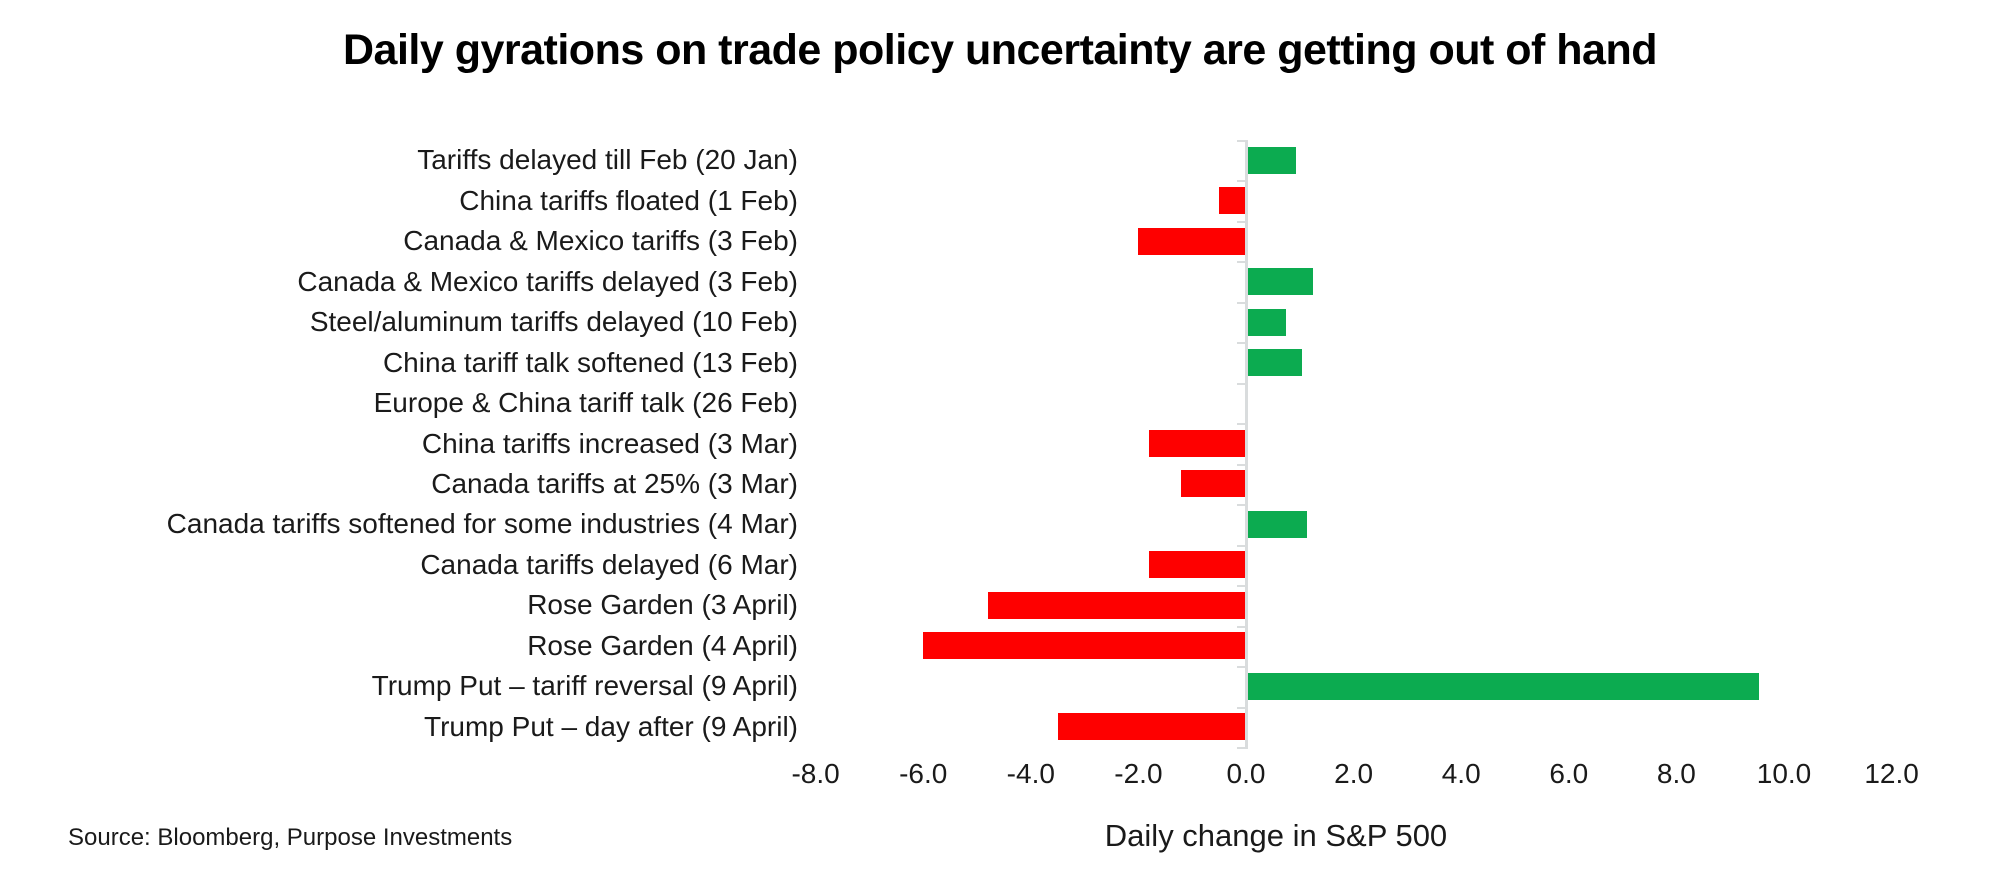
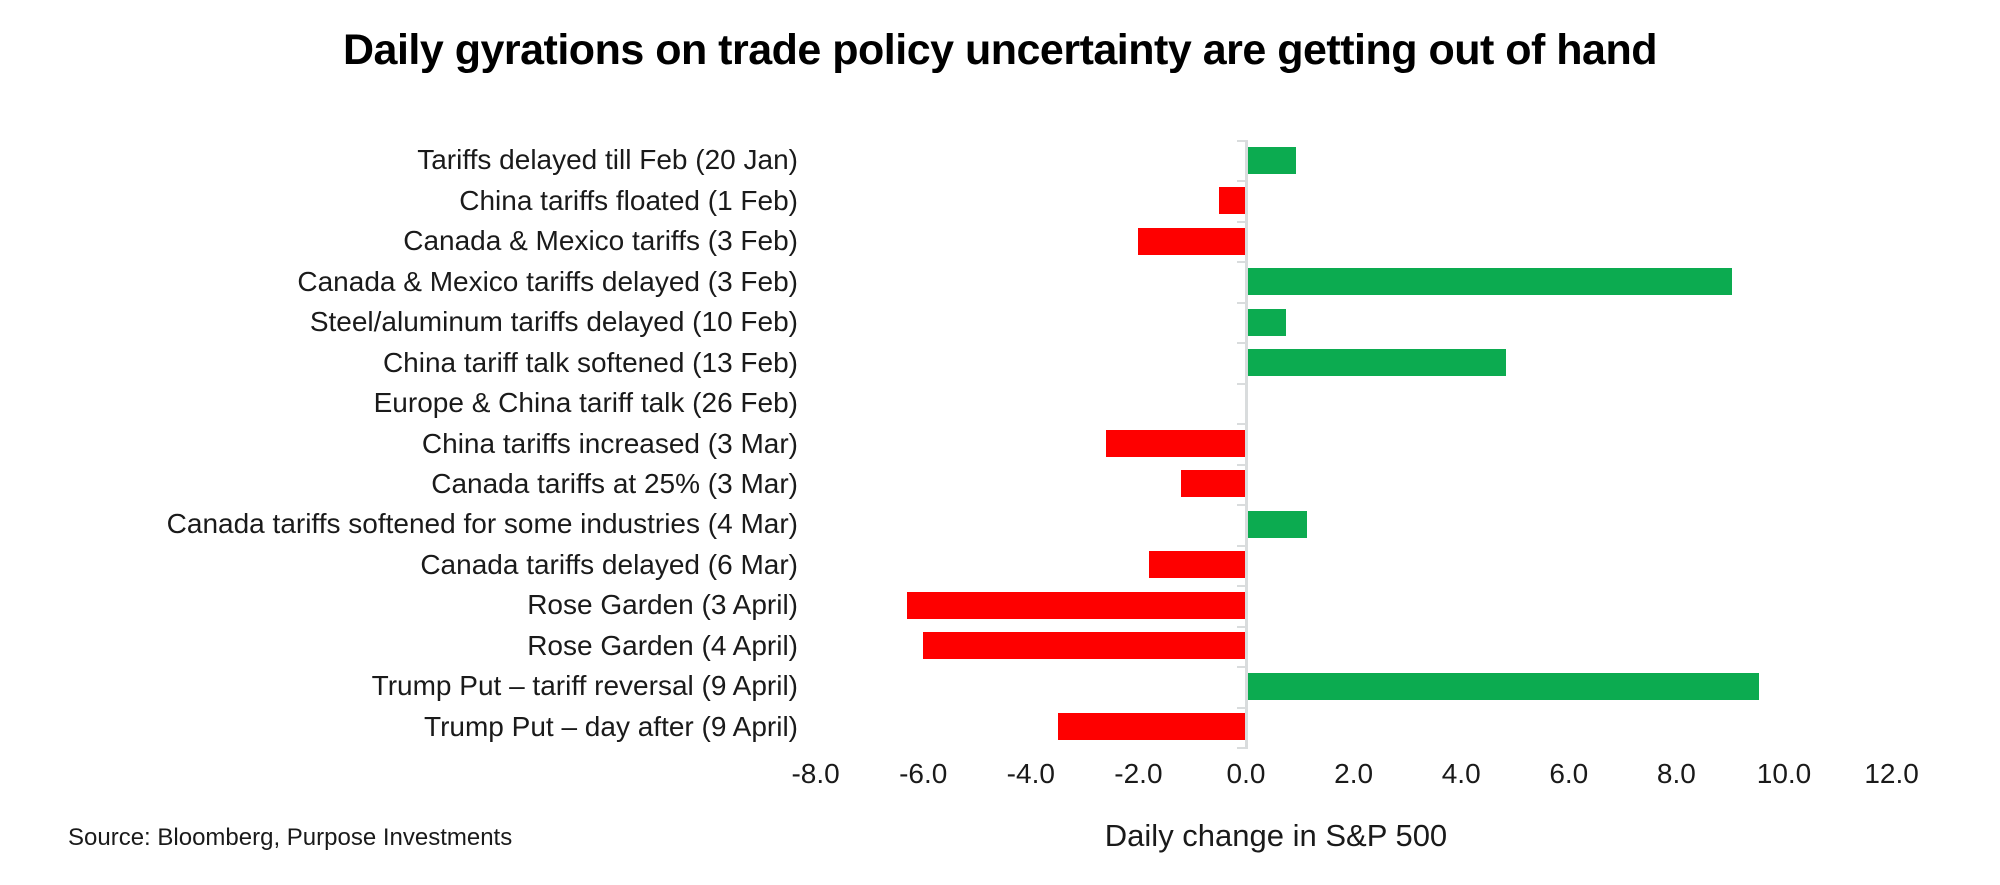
Canada & Mexico tariffs delayed (3 Feb): 1.2 -> 9.0
China tariff talk softened (13 Feb): 1.0 -> 4.8
China tariffs increased (3 Mar): -1.8 -> -2.6
Rose Garden (3 April): -4.8 -> -6.3
